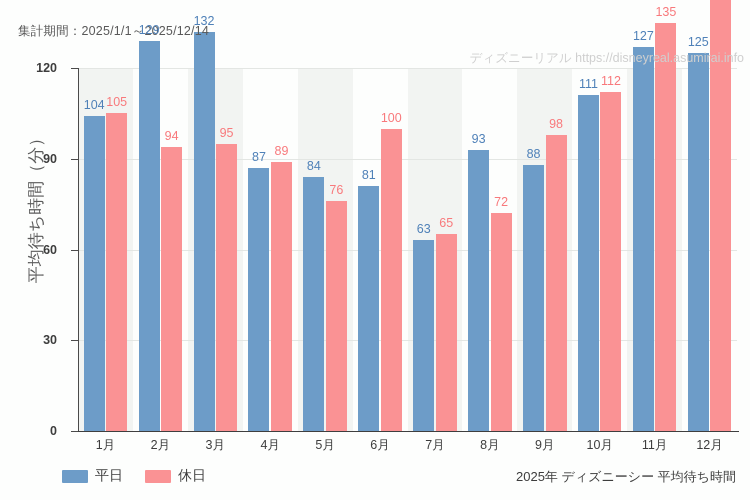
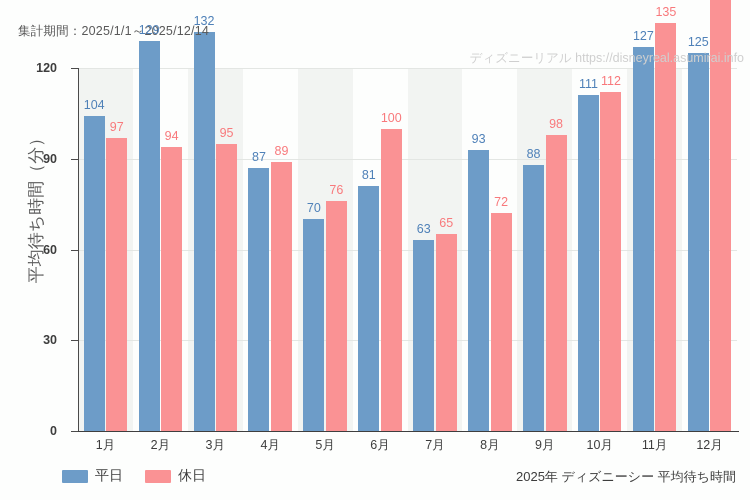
休日/1月: 105 -> 97
平日/5月: 84 -> 70
